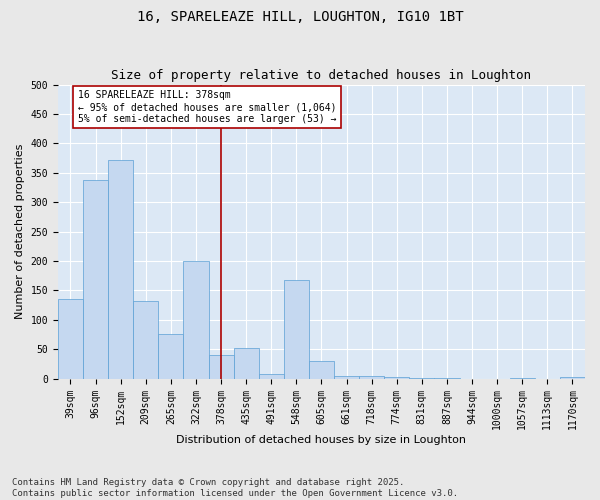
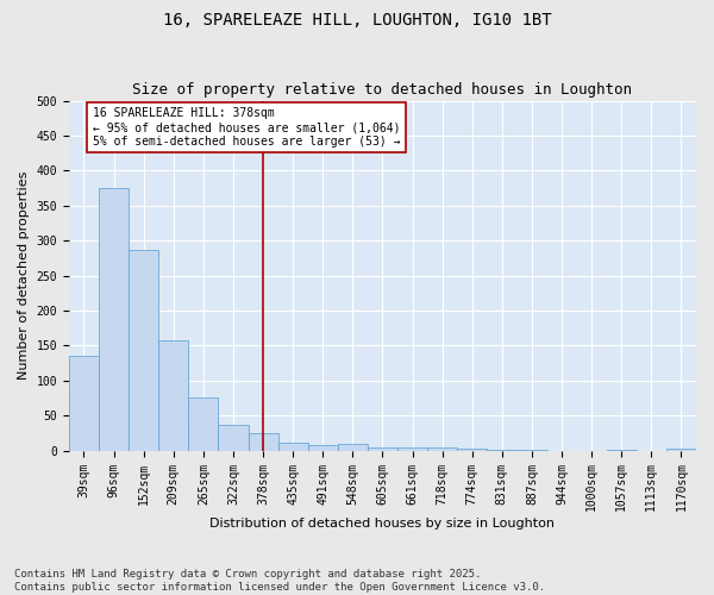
96sqm: 338 -> 375
152sqm: 372 -> 286
209sqm: 132 -> 158
322sqm: 200 -> 37
378sqm: 40 -> 24
435sqm: 52 -> 11
548sqm: 168 -> 9
605sqm: 30 -> 4
